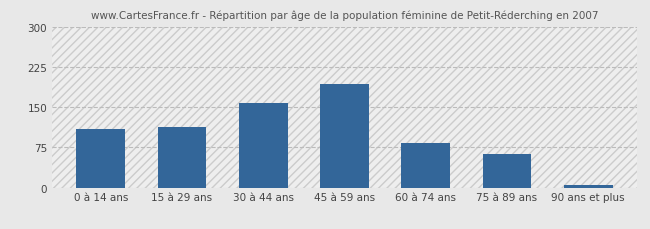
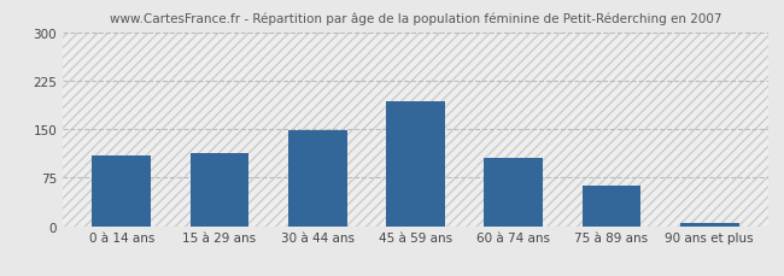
30 à 44 ans: 158 -> 148
60 à 74 ans: 84 -> 105
